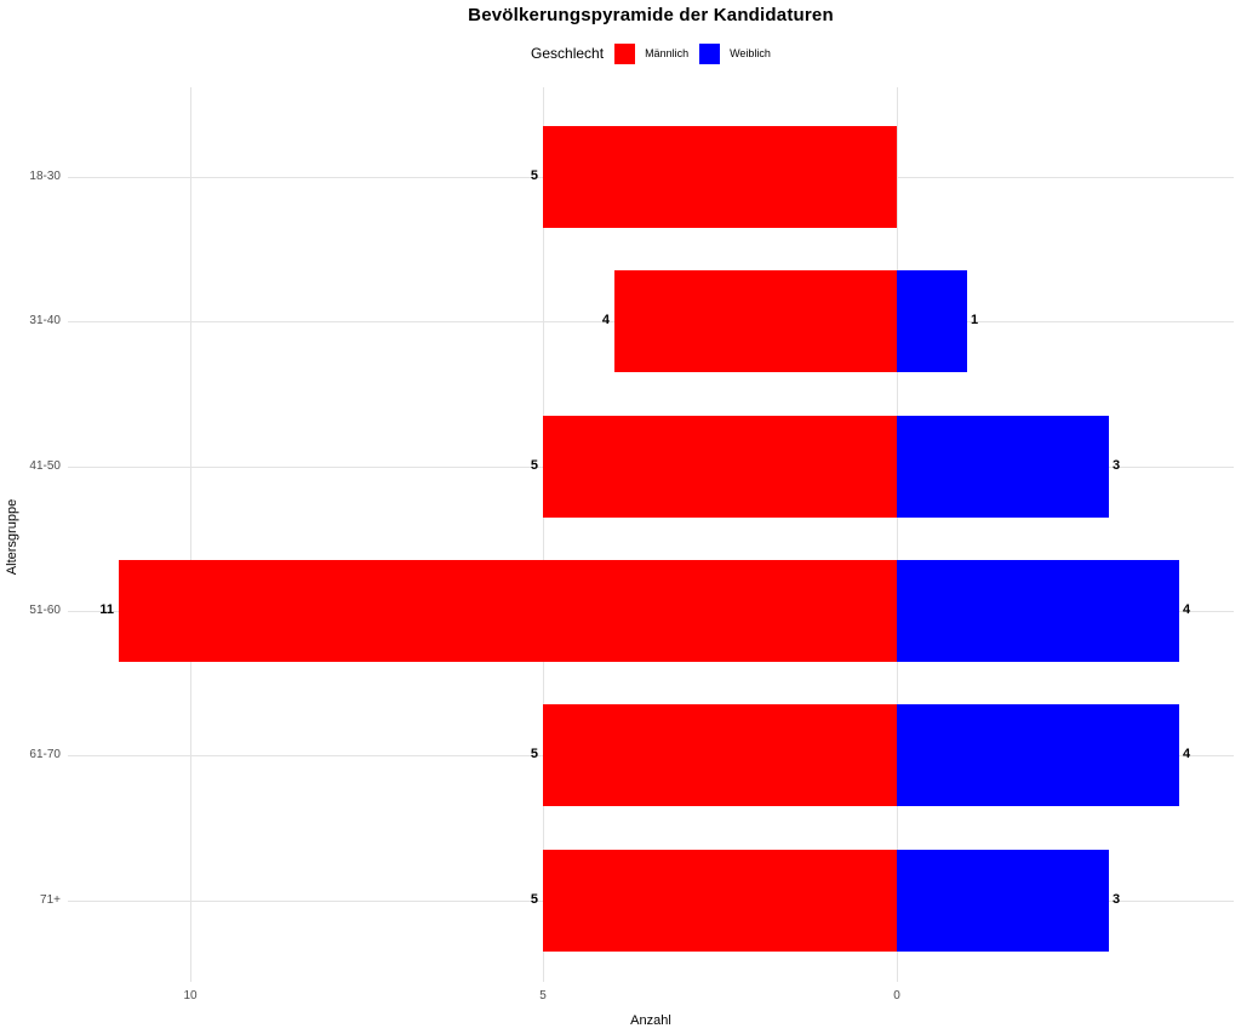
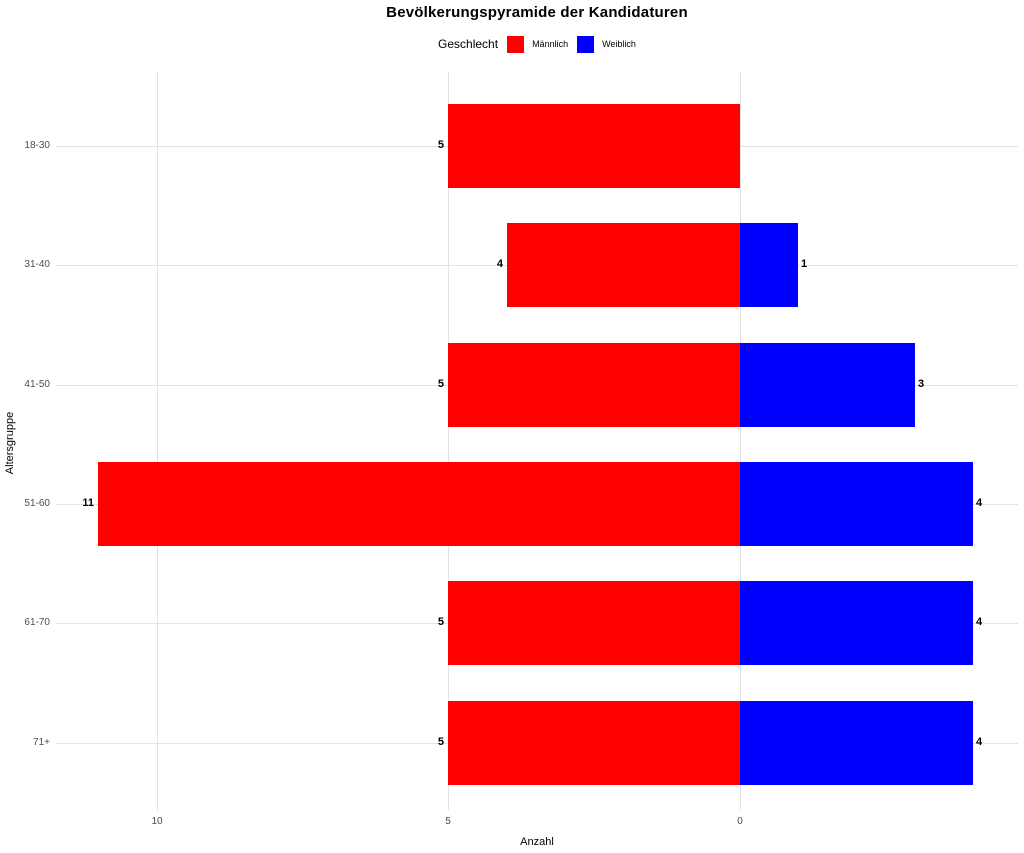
Weiblich/71+: 3 -> 4
